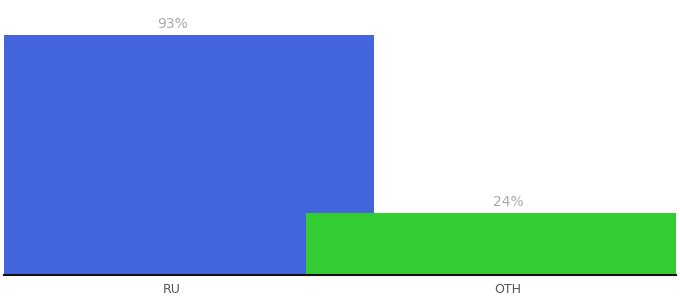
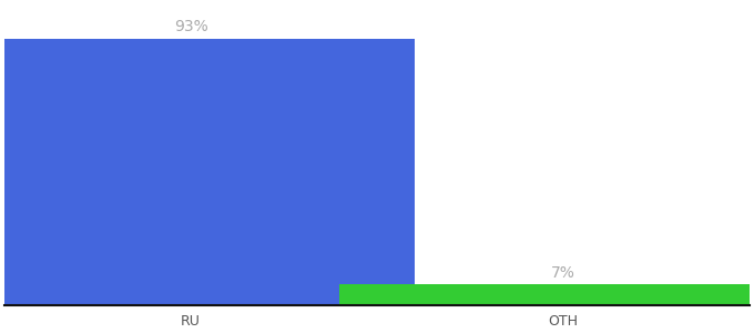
OTH: 24% -> 7%
